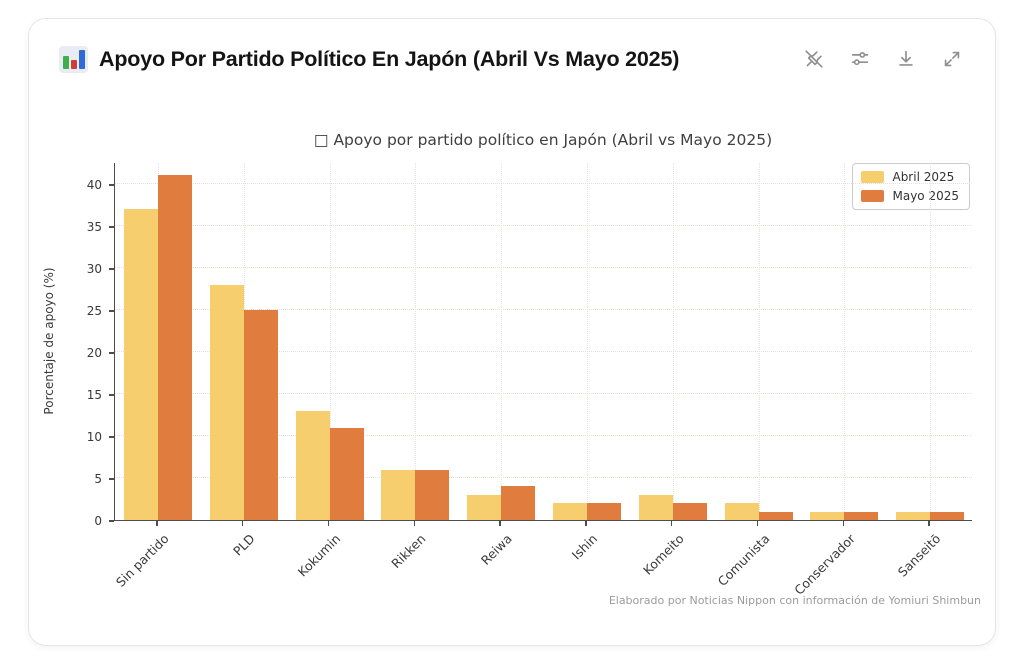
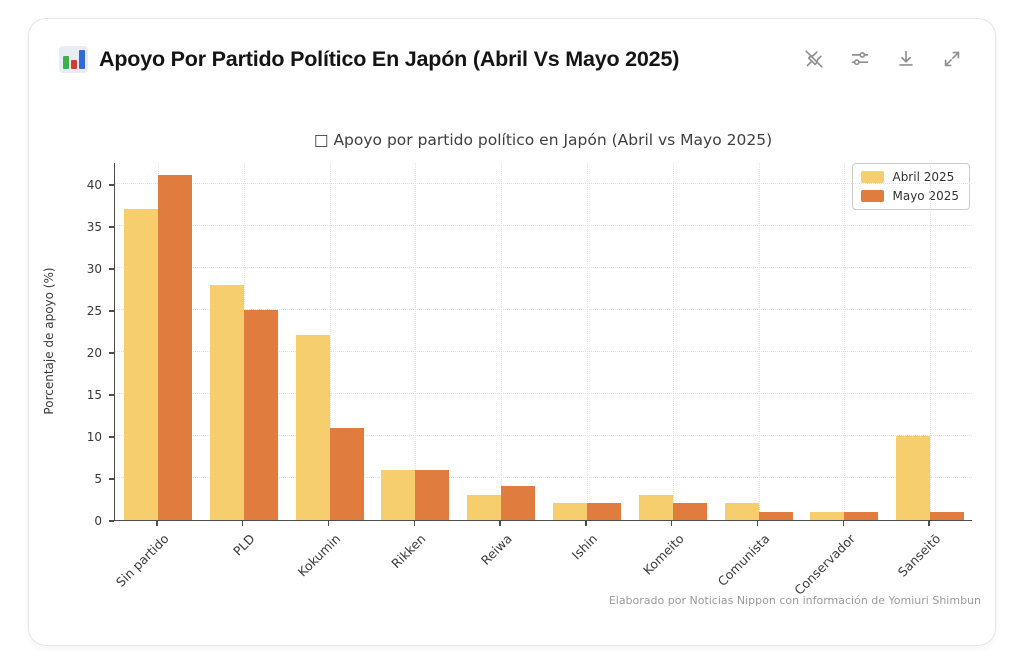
Abril 2025/Kokumin: 13 -> 22
Abril 2025/Sanseitō: 1 -> 10
